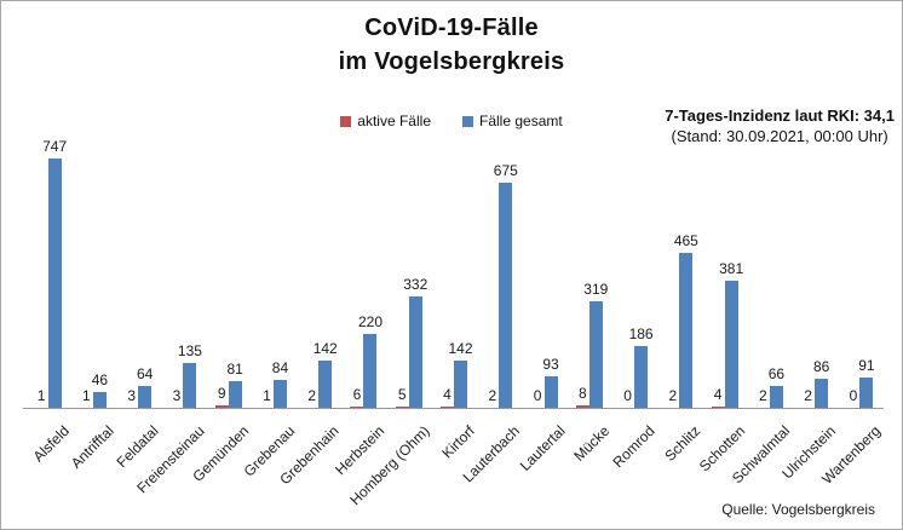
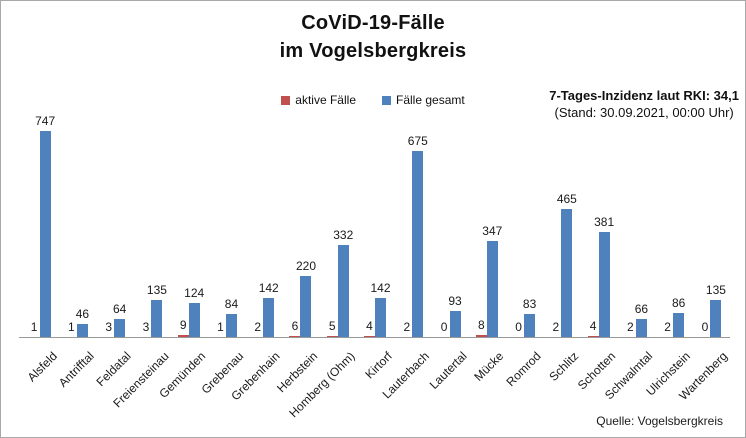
Fälle gesamt/Gemünden: 81 -> 124
Fälle gesamt/Mücke: 319 -> 347
Fälle gesamt/Romrod: 186 -> 83
Fälle gesamt/Wartenberg: 91 -> 135
